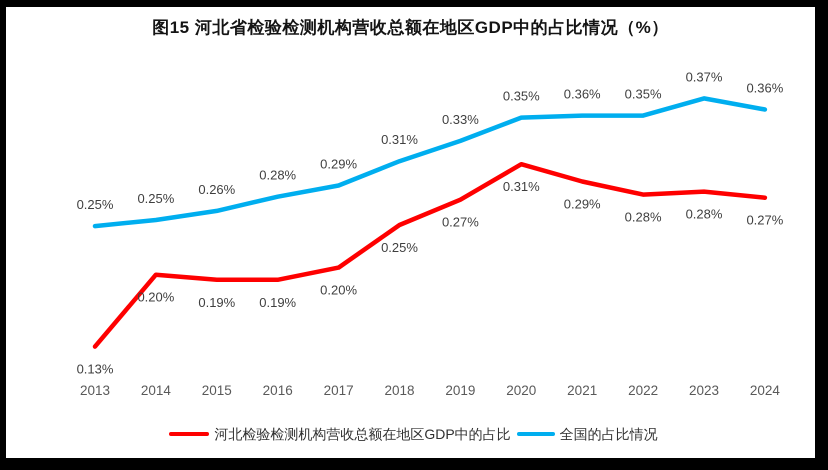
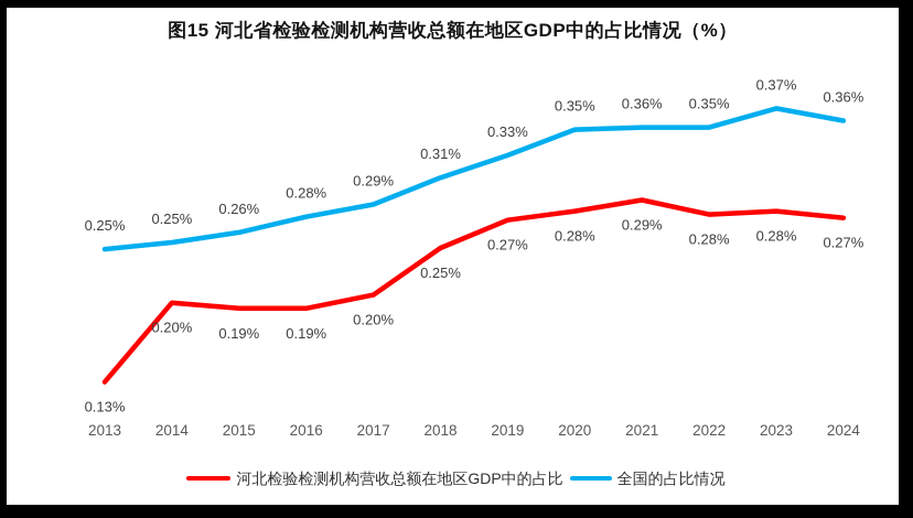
河北检验检测机构营收总额在地区GDP中的占比/2020: 0.31% -> 0.28%
